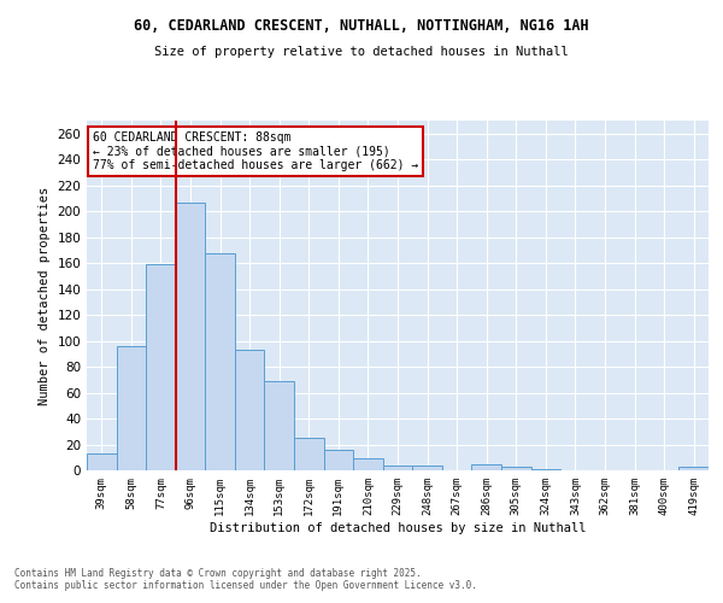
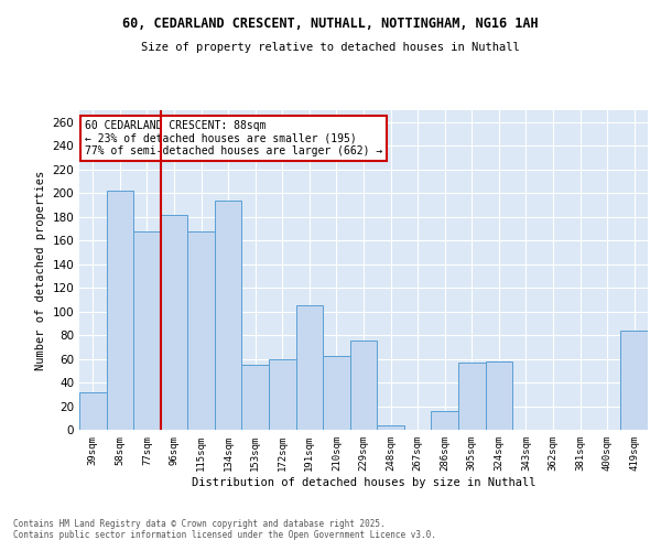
39sqm: 13 -> 32
58sqm: 96 -> 202
77sqm: 159 -> 168
96sqm: 207 -> 182
134sqm: 93 -> 194
153sqm: 69 -> 55
172sqm: 25 -> 60
191sqm: 16 -> 105
210sqm: 9 -> 62
229sqm: 4 -> 75
286sqm: 5 -> 16
305sqm: 3 -> 57
324sqm: 1 -> 58
419sqm: 3 -> 84
